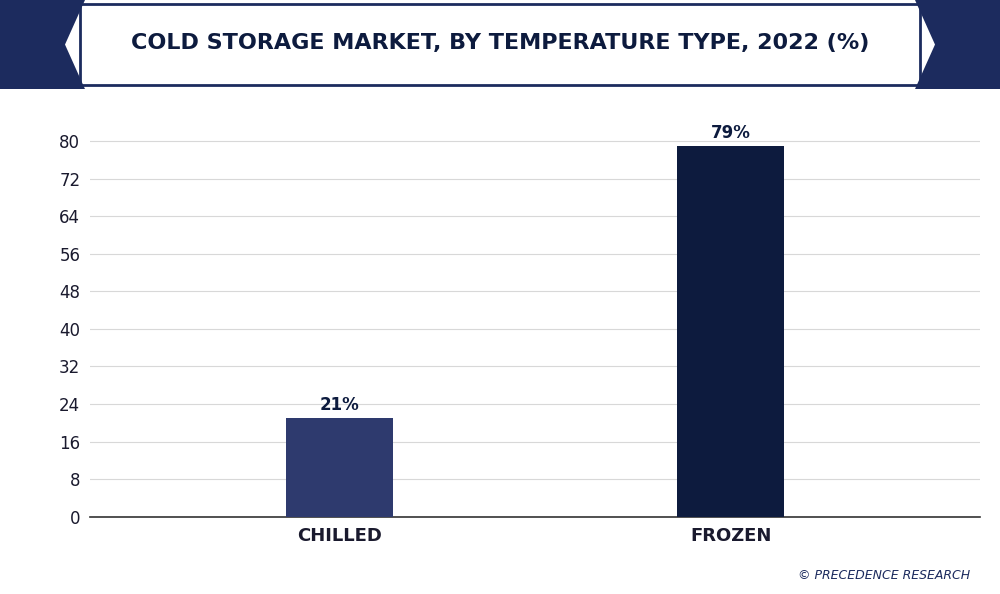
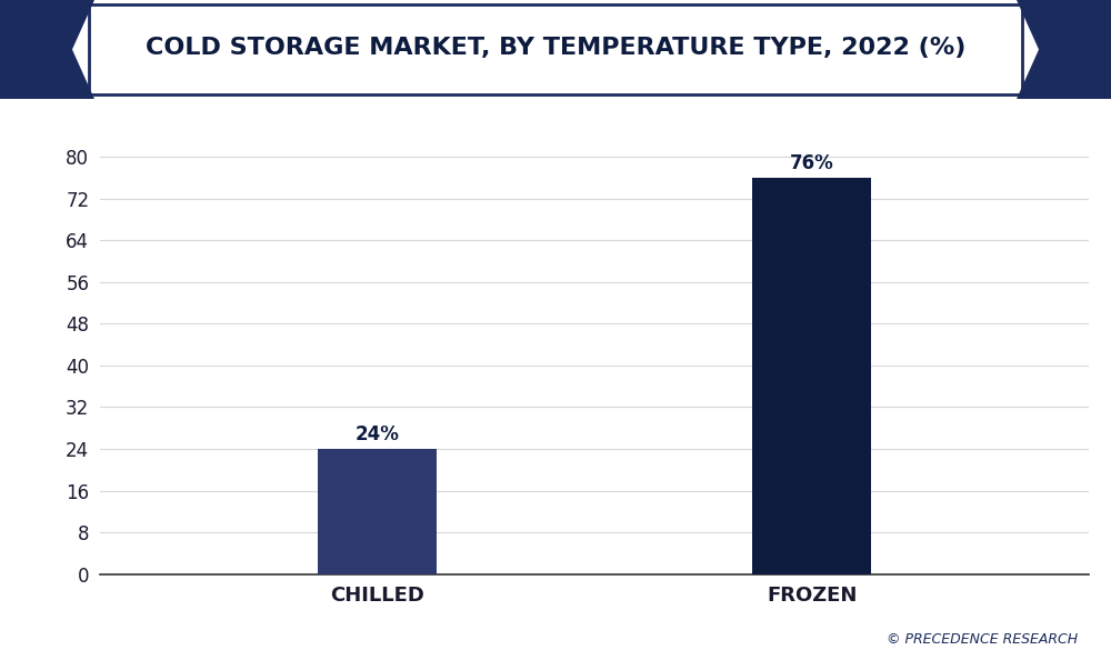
CHILLED: 21% -> 24%
FROZEN: 79% -> 76%
